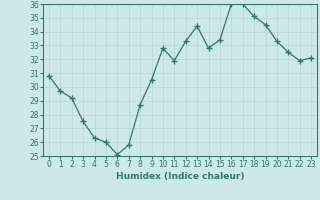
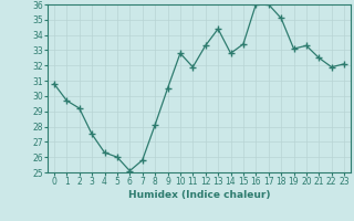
8: 28.7 -> 28.1
19: 34.5 -> 33.1
